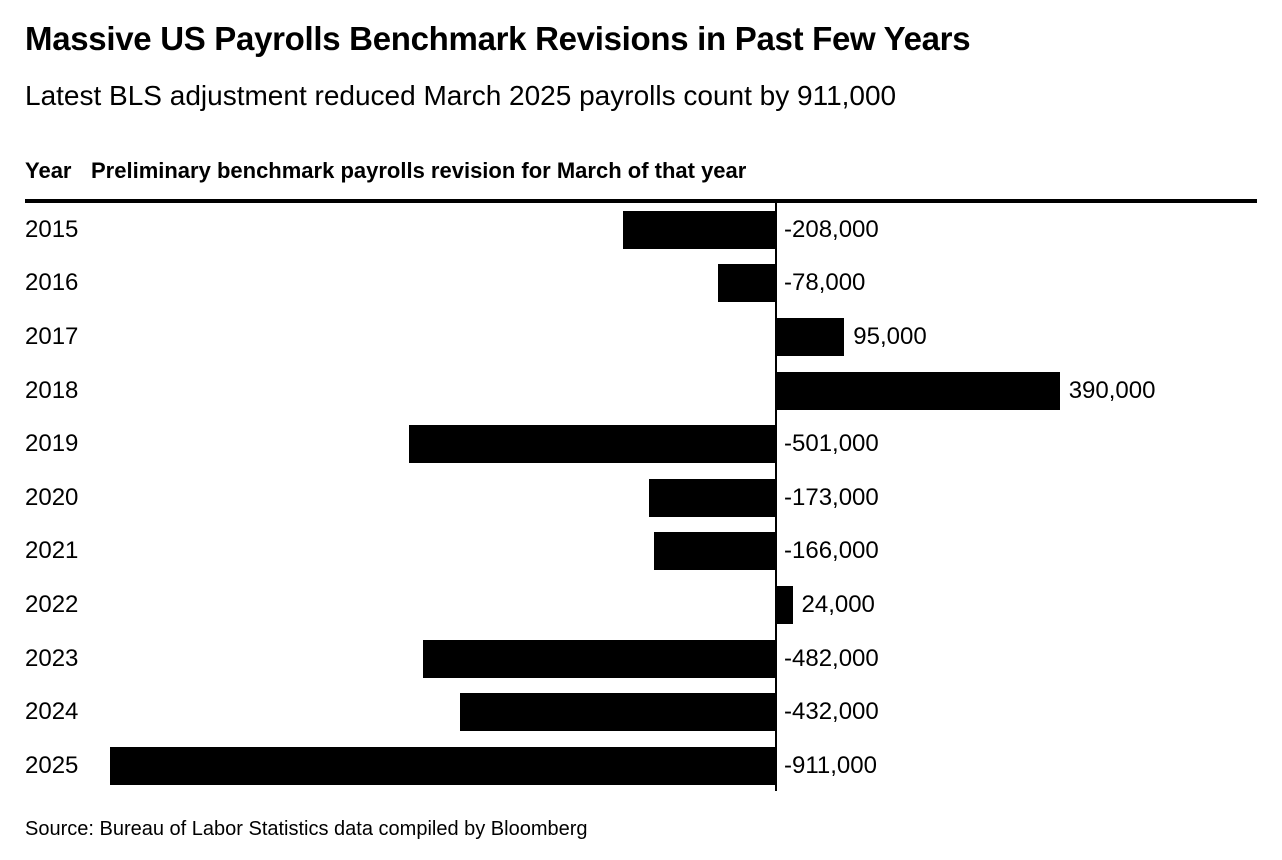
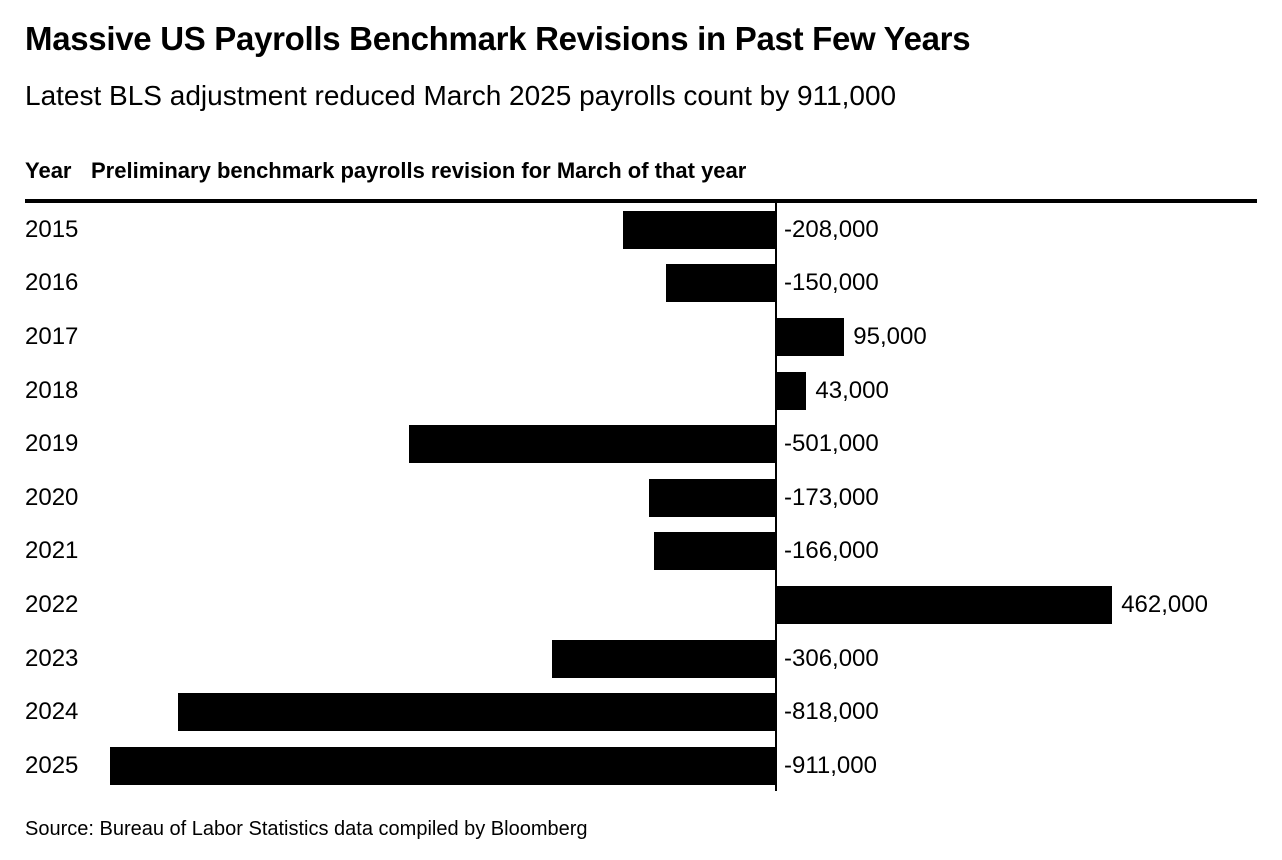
2016: -78,000 -> -150,000
2018: 390,000 -> 43,000
2022: 24,000 -> 462,000
2023: -482,000 -> -306,000
2024: -432,000 -> -818,000
